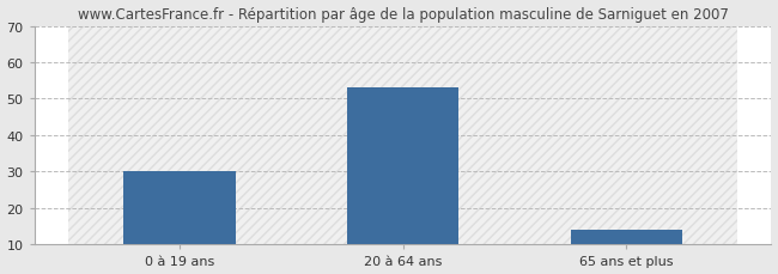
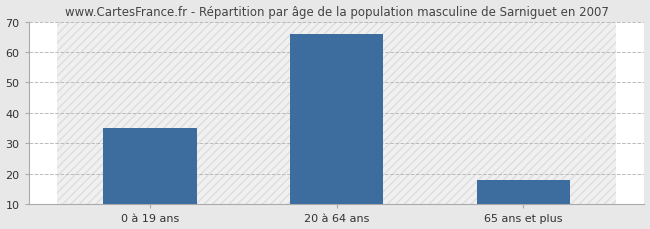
0 à 19 ans: 30 -> 35
20 à 64 ans: 53 -> 66
65 ans et plus: 14 -> 18
